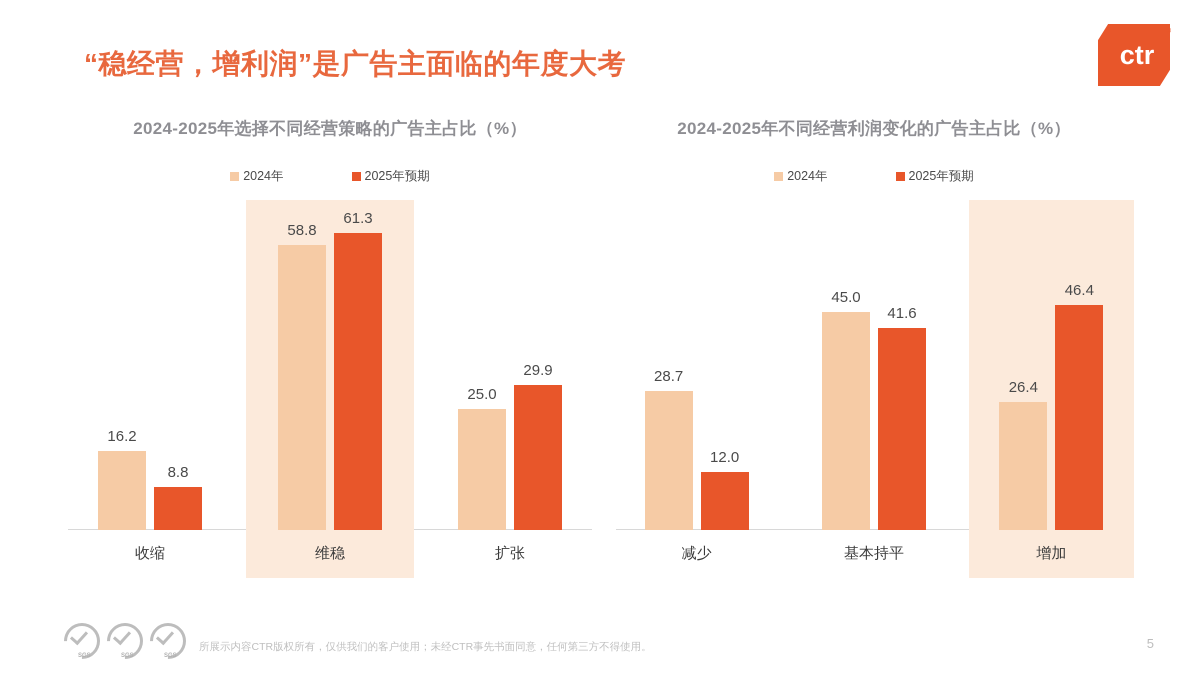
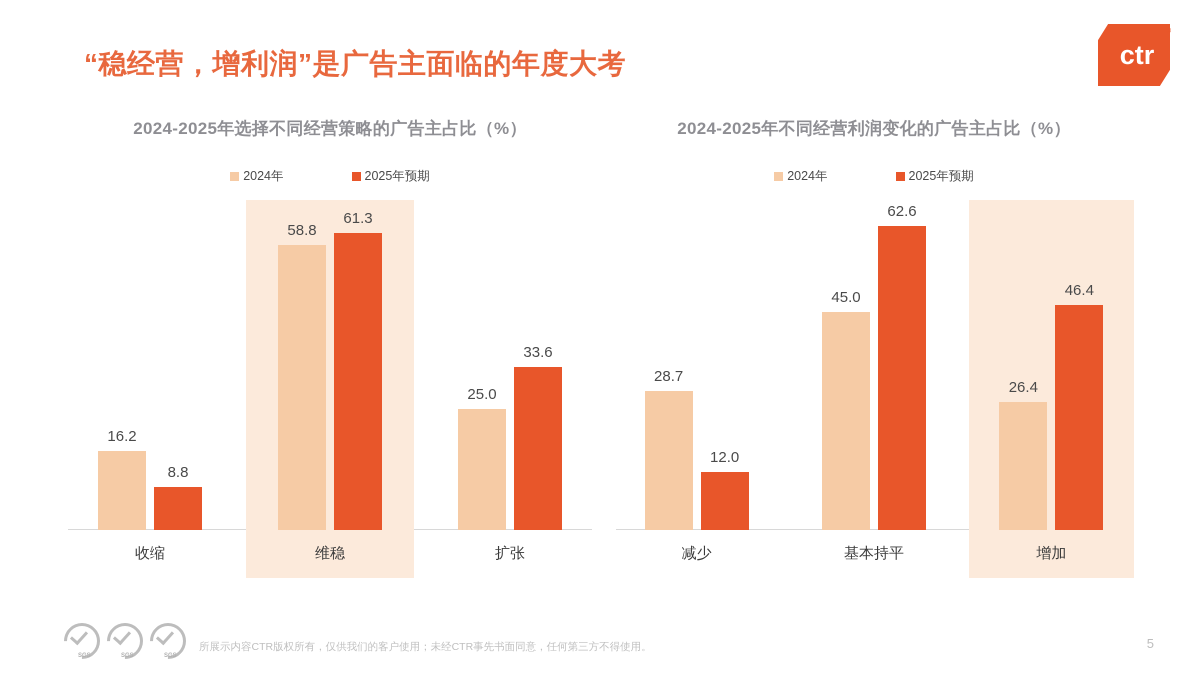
2024-2025年选择不同经营策略的广告主占比（%）/2025年预期/扩张: 29.9 -> 33.6
2024-2025年不同经营利润变化的广告主占比（%）/2025年预期/基本持平: 41.6 -> 62.6
